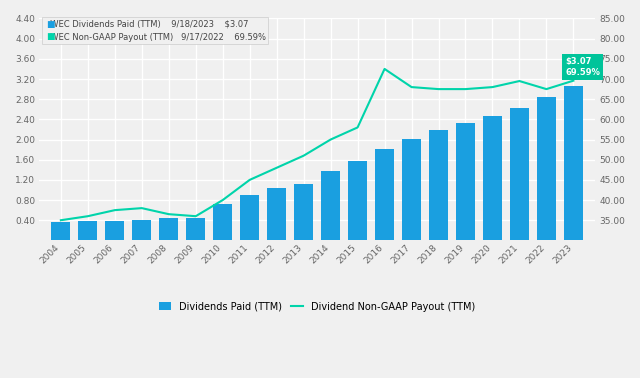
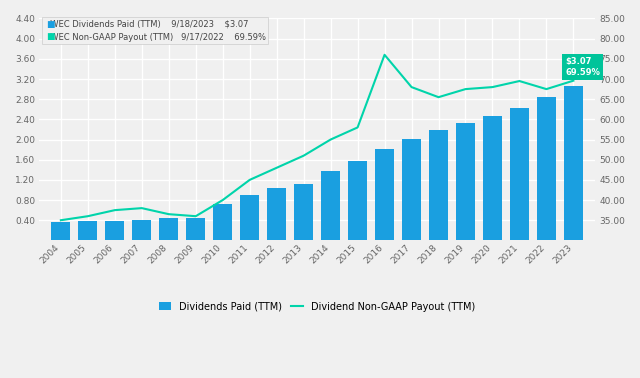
Dividend Non-GAAP Payout (TTM)/2016: 72.5 -> 76.0
Dividend Non-GAAP Payout (TTM)/2018: 67.5 -> 65.5
